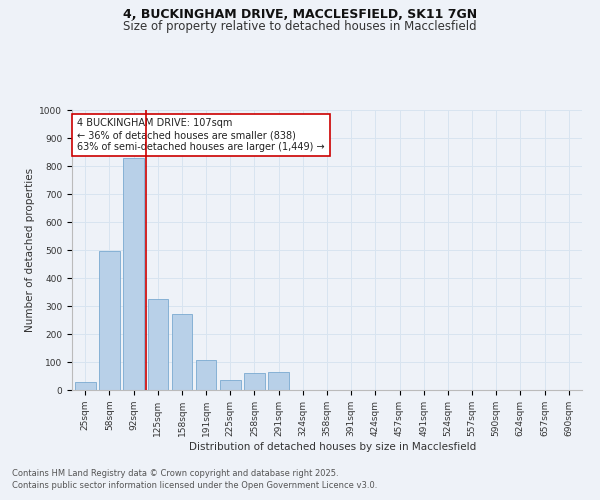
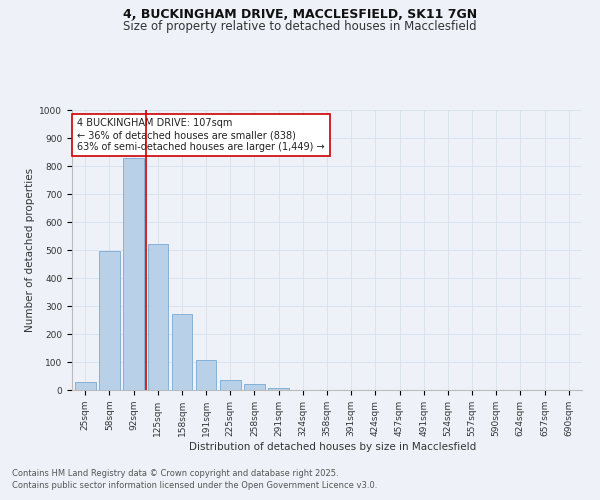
125sqm: 325 -> 520
258sqm: 60 -> 20
291sqm: 65 -> 8
